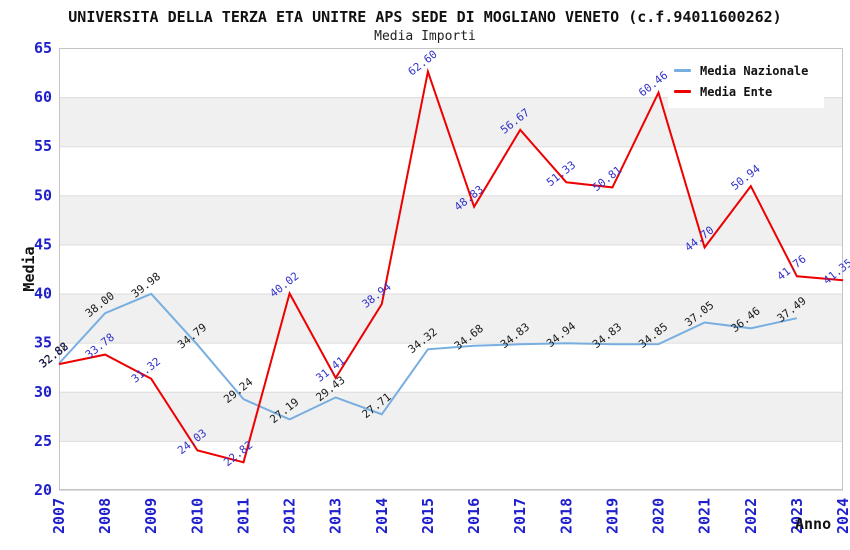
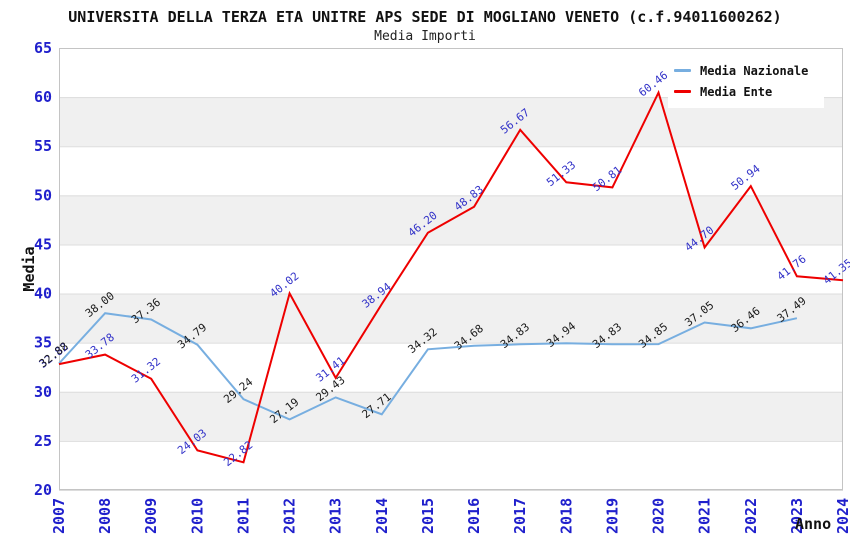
Media Nazionale/2009: 39.98 -> 37.36
Media Ente/2015: 62.60 -> 46.20
